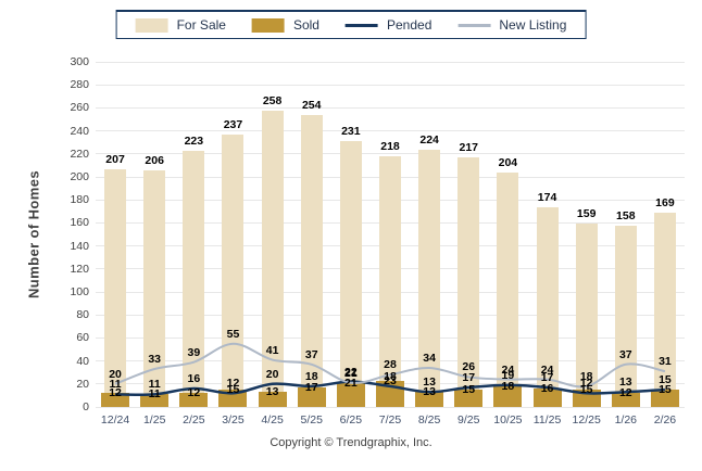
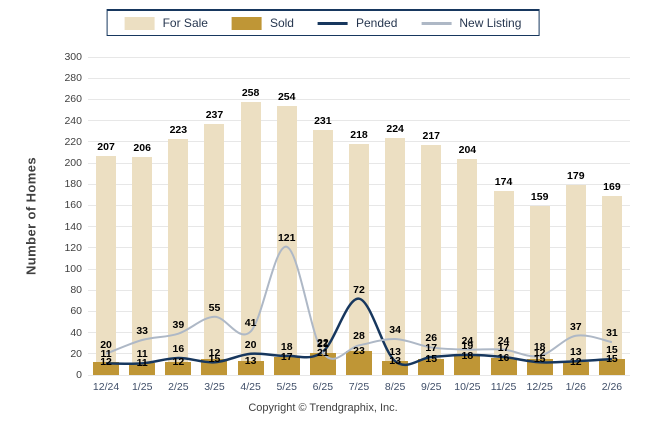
New Listing/5/25: 37 -> 121
Pended/7/25: 18 -> 72
For Sale/1/26: 158 -> 179
